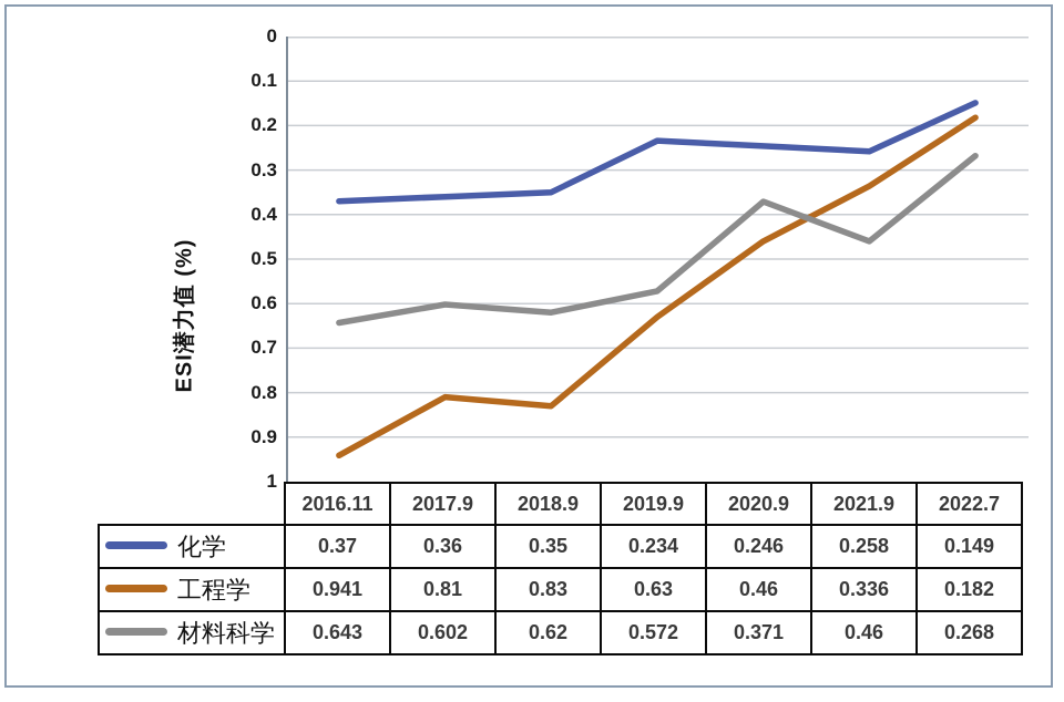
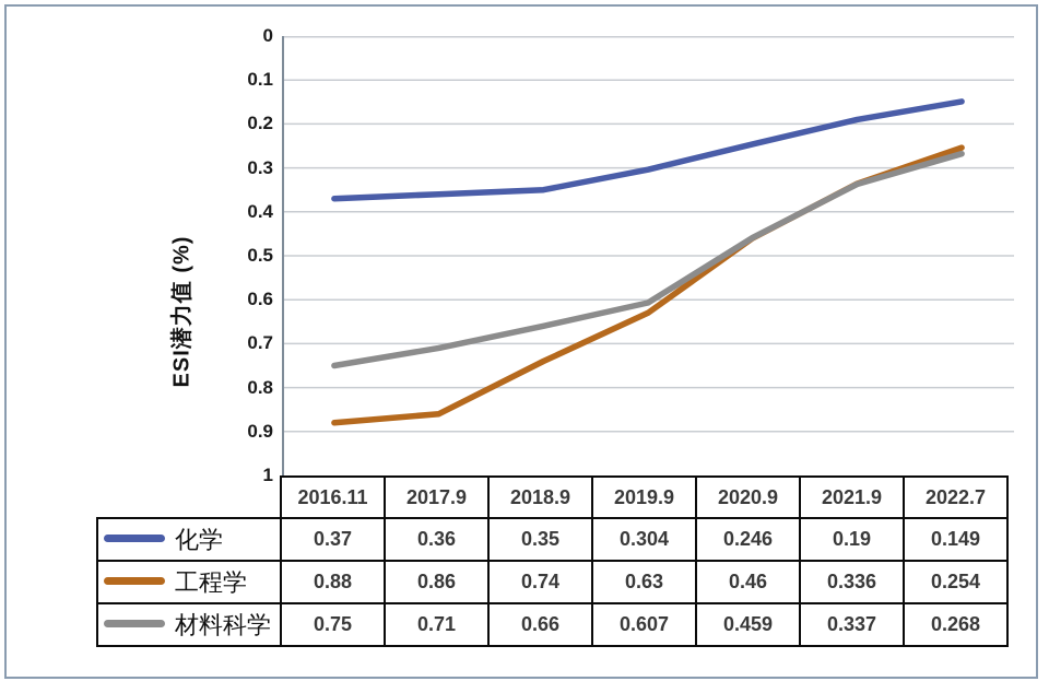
工程学/2016.11: 0.941 -> 0.88
材料科学/2016.11: 0.643 -> 0.75
工程学/2017.9: 0.81 -> 0.86
材料科学/2017.9: 0.602 -> 0.71
工程学/2018.9: 0.83 -> 0.74
材料科学/2018.9: 0.62 -> 0.66
化学/2019.9: 0.234 -> 0.304
材料科学/2019.9: 0.572 -> 0.607
材料科学/2020.9: 0.371 -> 0.459
化学/2021.9: 0.258 -> 0.19
材料科学/2021.9: 0.46 -> 0.337
工程学/2022.7: 0.182 -> 0.254
